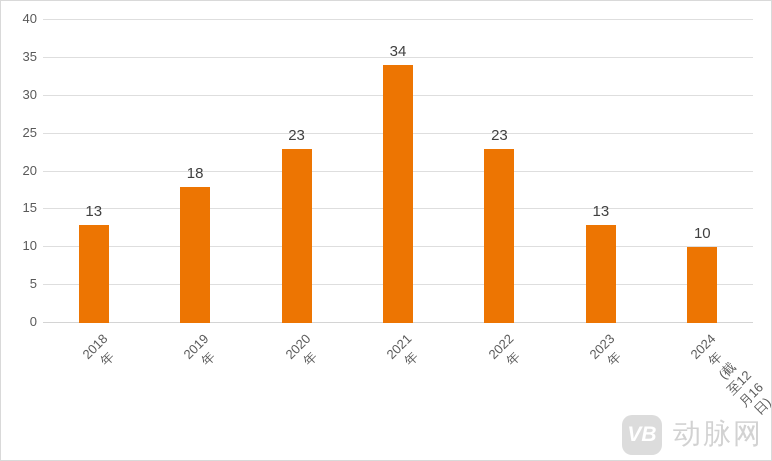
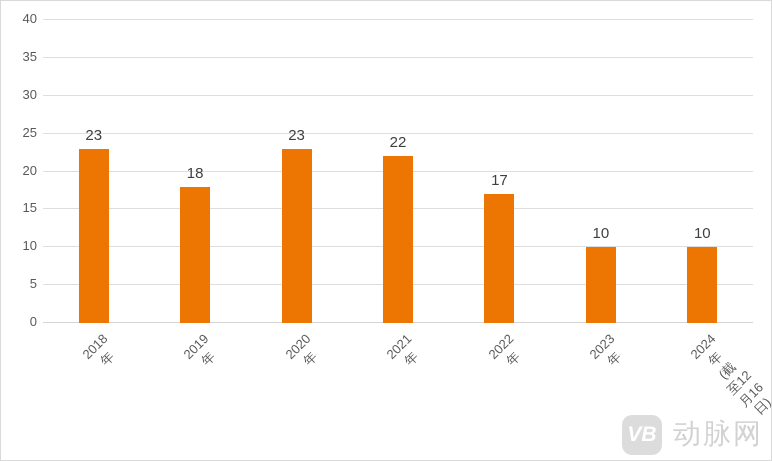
2018年: 13 -> 23
2021年: 34 -> 22
2022年: 23 -> 17
2023年: 13 -> 10
